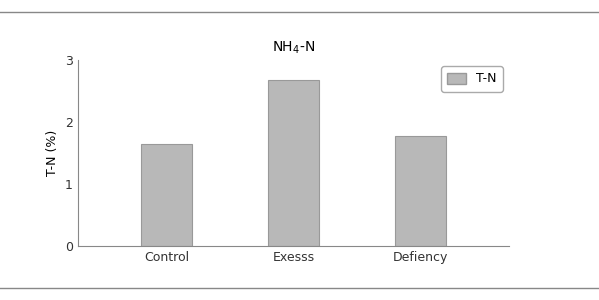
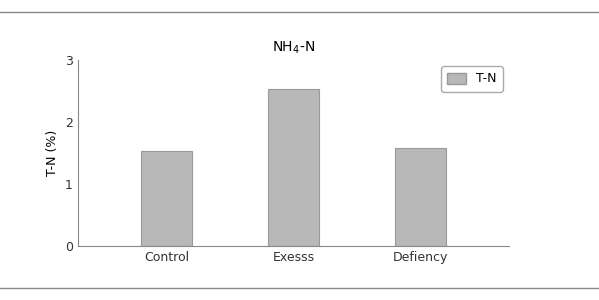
Control: 1.65 -> 1.54
Exesss: 2.68 -> 2.54
Defiency: 1.77 -> 1.58
